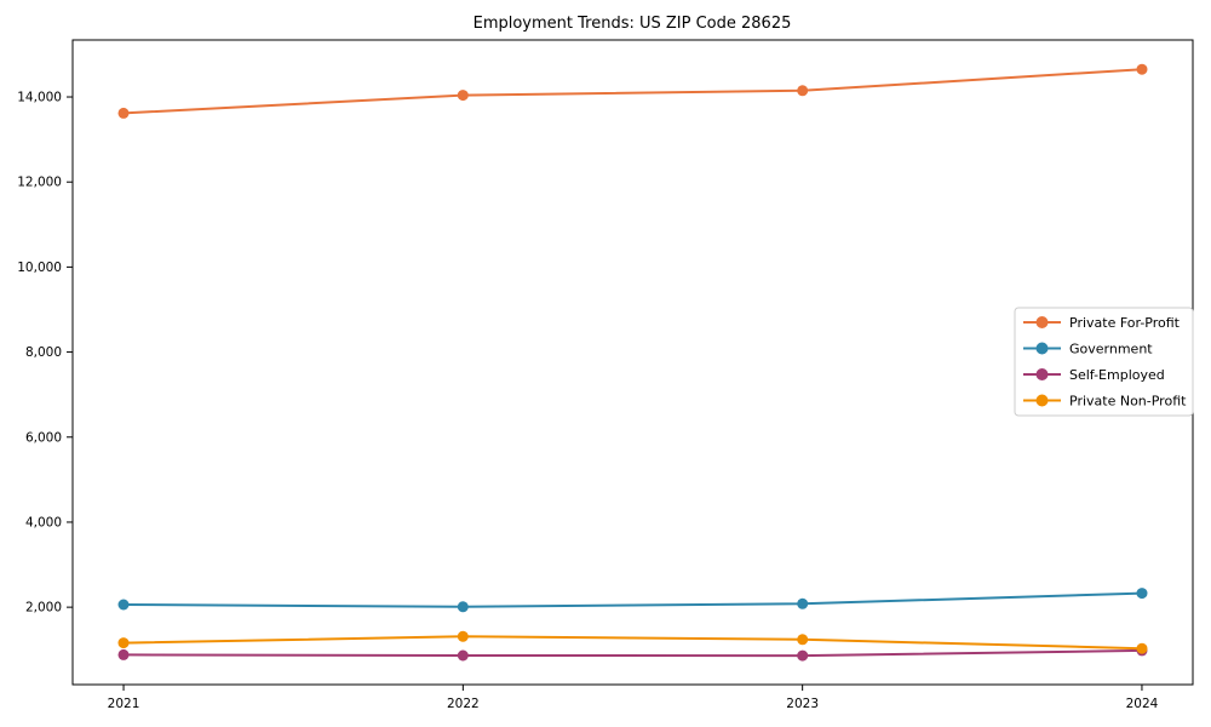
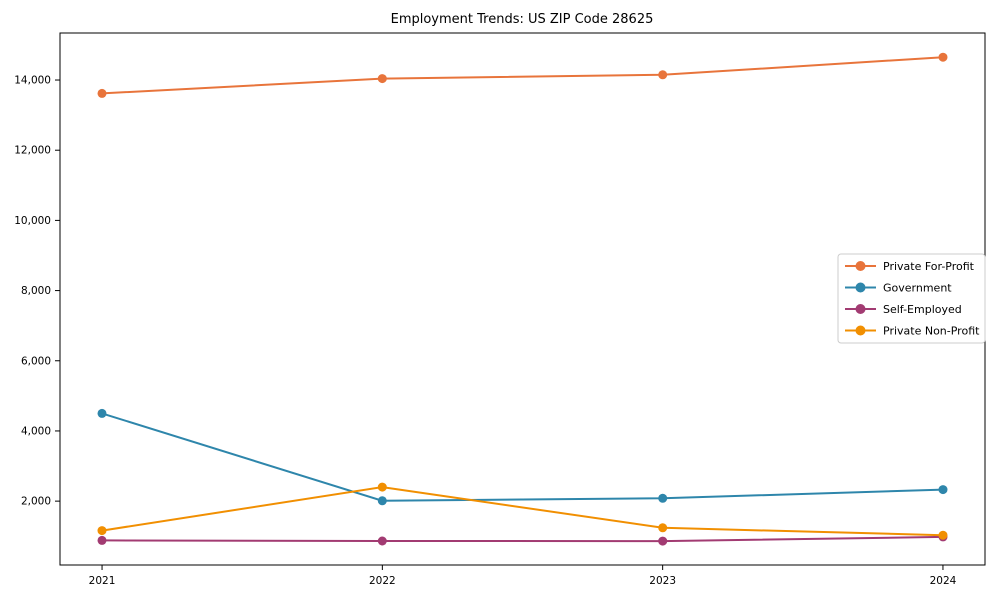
Government/2021: 2100 -> 4500
Private Non-Profit/2022: 1300 -> 2400
